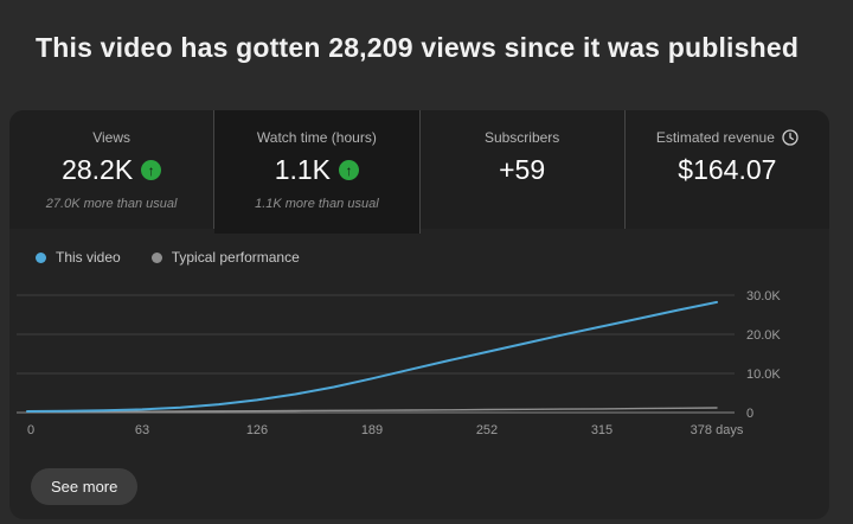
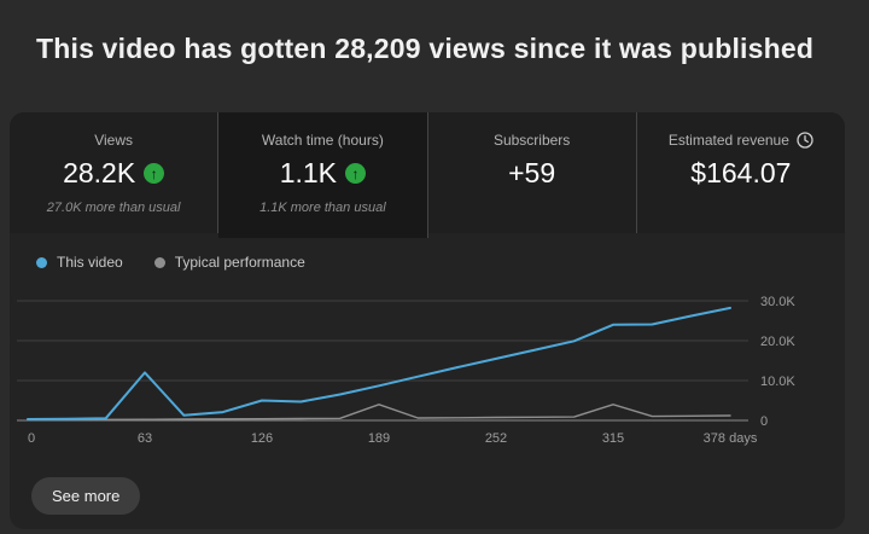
This video/63: 1K -> 12K
This video/126: 3K -> 5K
Typical performance/189: 1K -> 4K
This video/315: 22K -> 24K
Typical performance/315: 1K -> 4K
